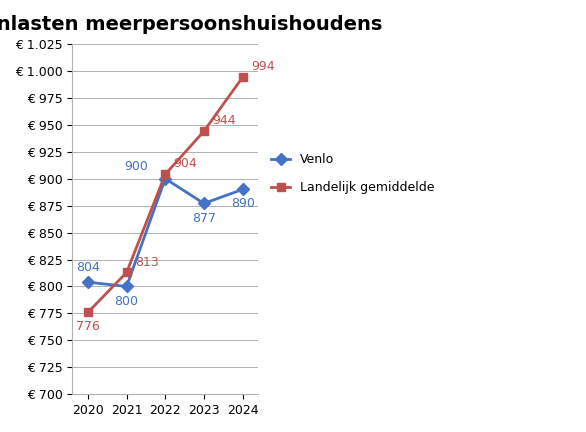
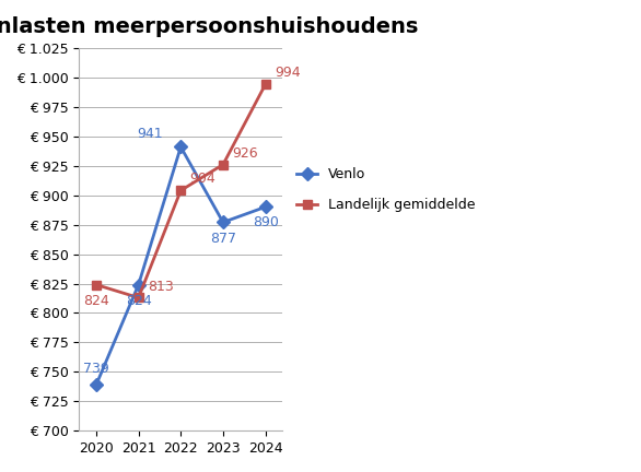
Venlo/2020: 804 -> 739
Landelijk gemiddelde/2020: 776 -> 824
Venlo/2021: 800 -> 824
Venlo/2022: 900 -> 941
Landelijk gemiddelde/2023: 944 -> 926
